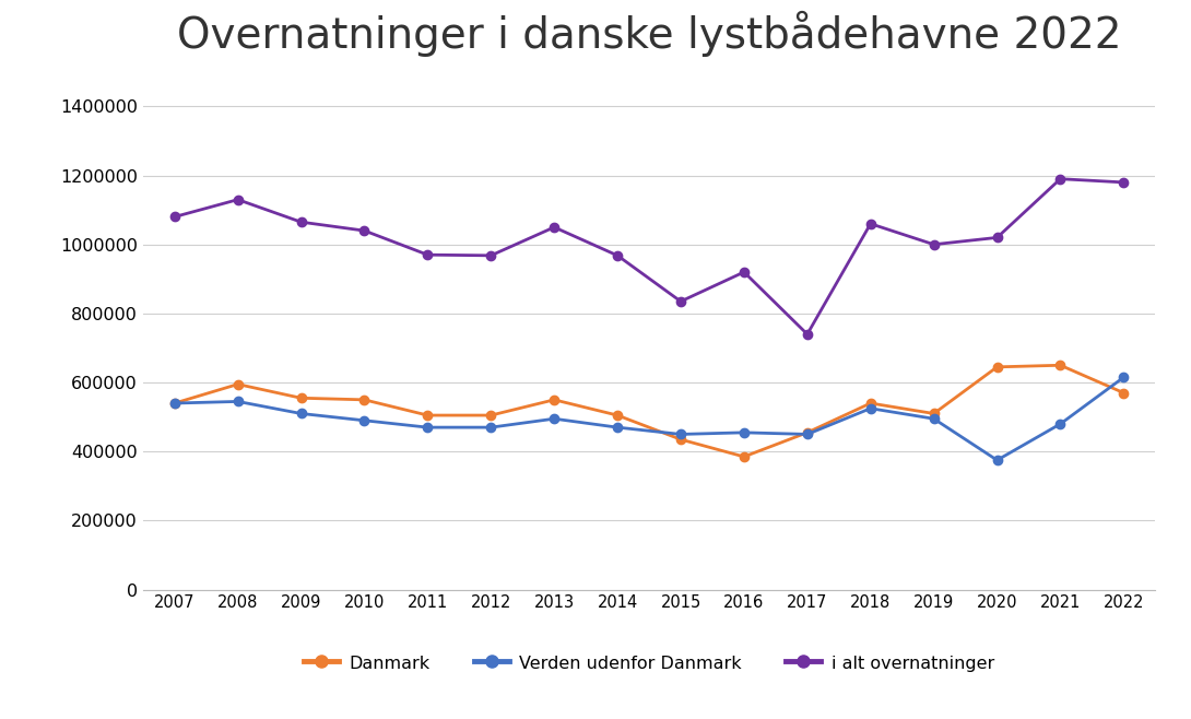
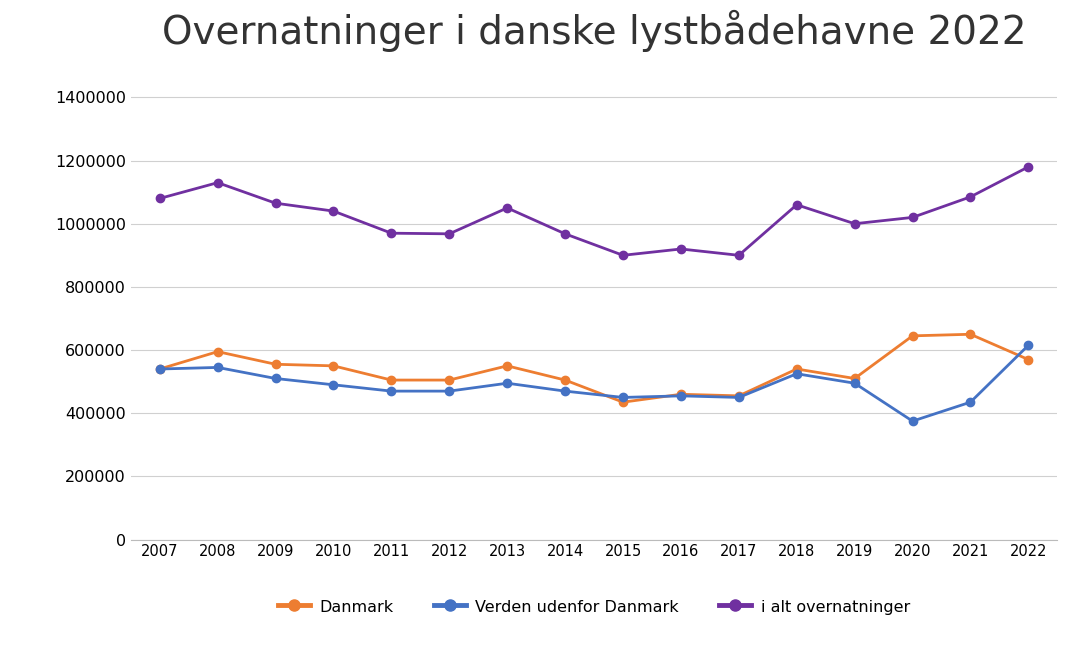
i alt overnatninger/2015: 835000 -> 900000
Danmark/2016: 385000 -> 460000
i alt overnatninger/2017: 740000 -> 900000
Verden udenfor Danmark/2021: 480000 -> 435000
i alt overnatninger/2021: 1190000 -> 1085000
